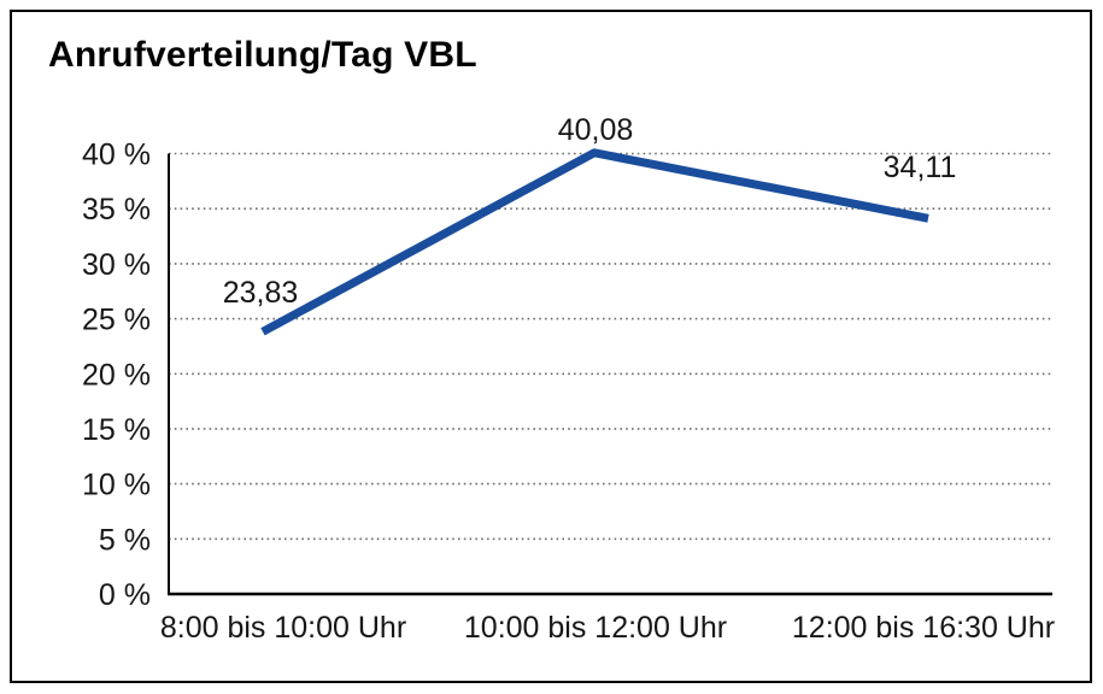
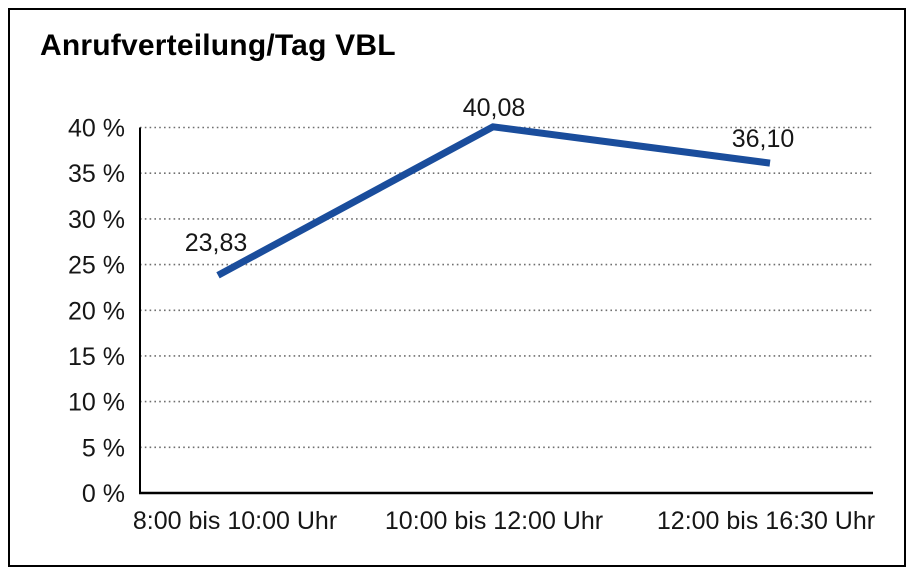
12:00 bis 16:30 Uhr: 34,11 -> 36,10
